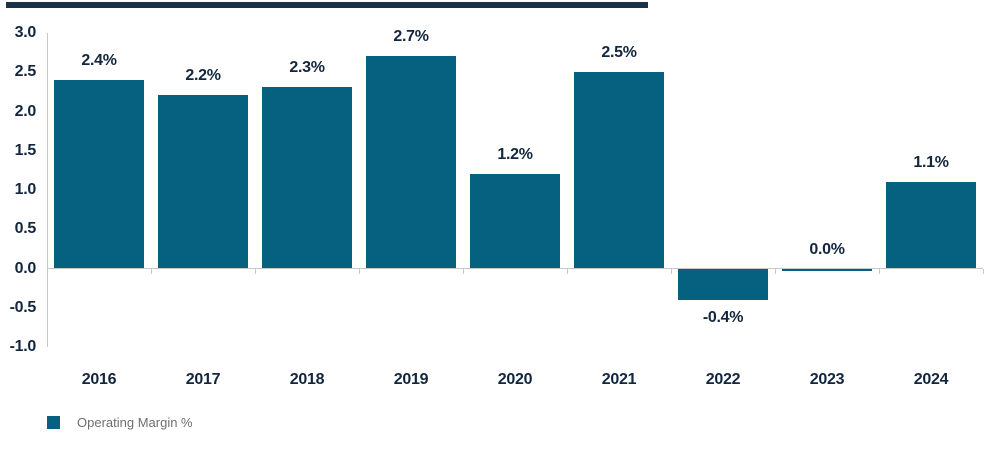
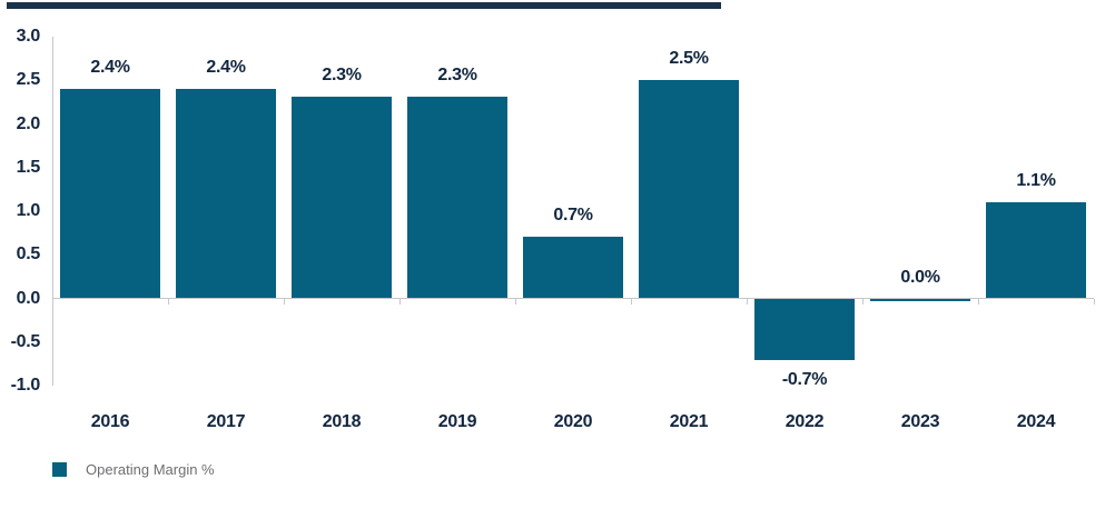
2017: 2.2% -> 2.4%
2019: 2.7% -> 2.3%
2020: 1.2% -> 0.7%
2022: -0.4% -> -0.7%
